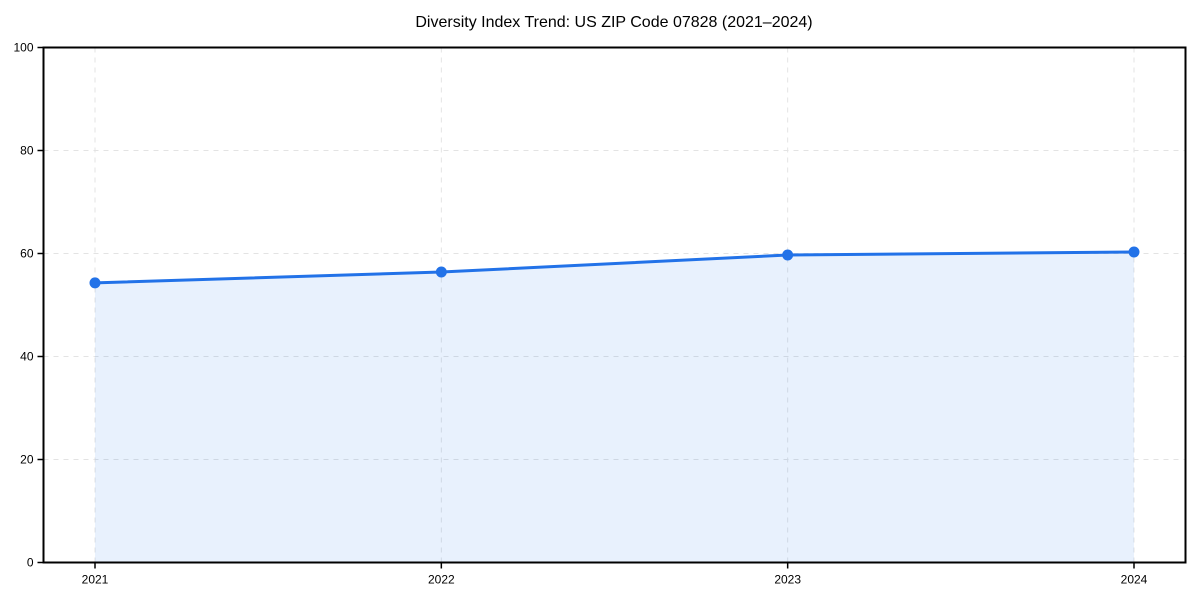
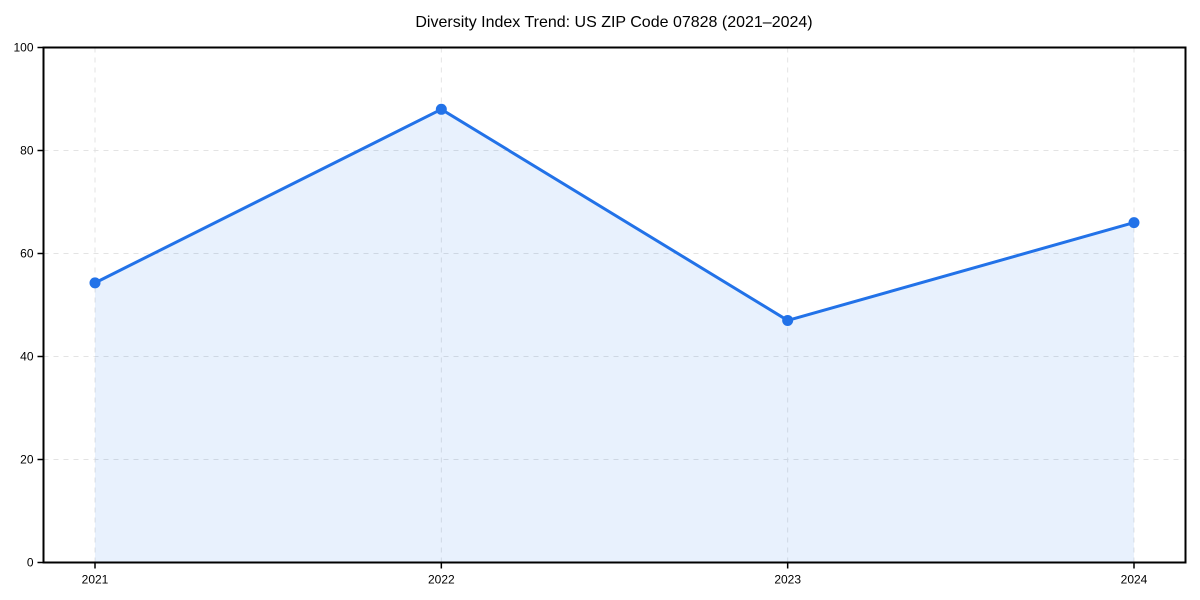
2022: 56 -> 88
2023: 60 -> 47
2024: 60 -> 66
